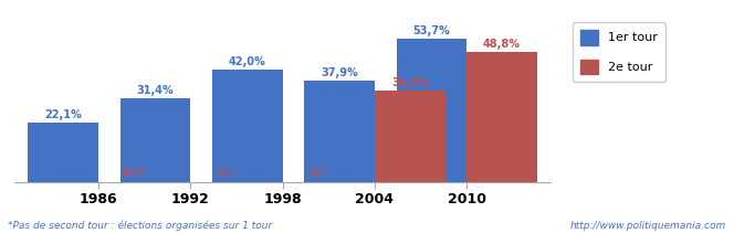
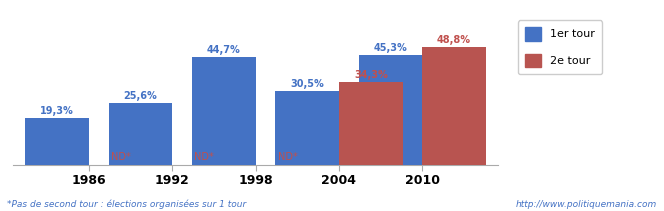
1er tour/1986: 22,1% -> 19,3%
1er tour/1992: 31,4% -> 25,6%
1er tour/1998: 42,0% -> 44,7%
1er tour/2004: 37,9% -> 30,5%
1er tour/2010: 53,7% -> 45,3%
